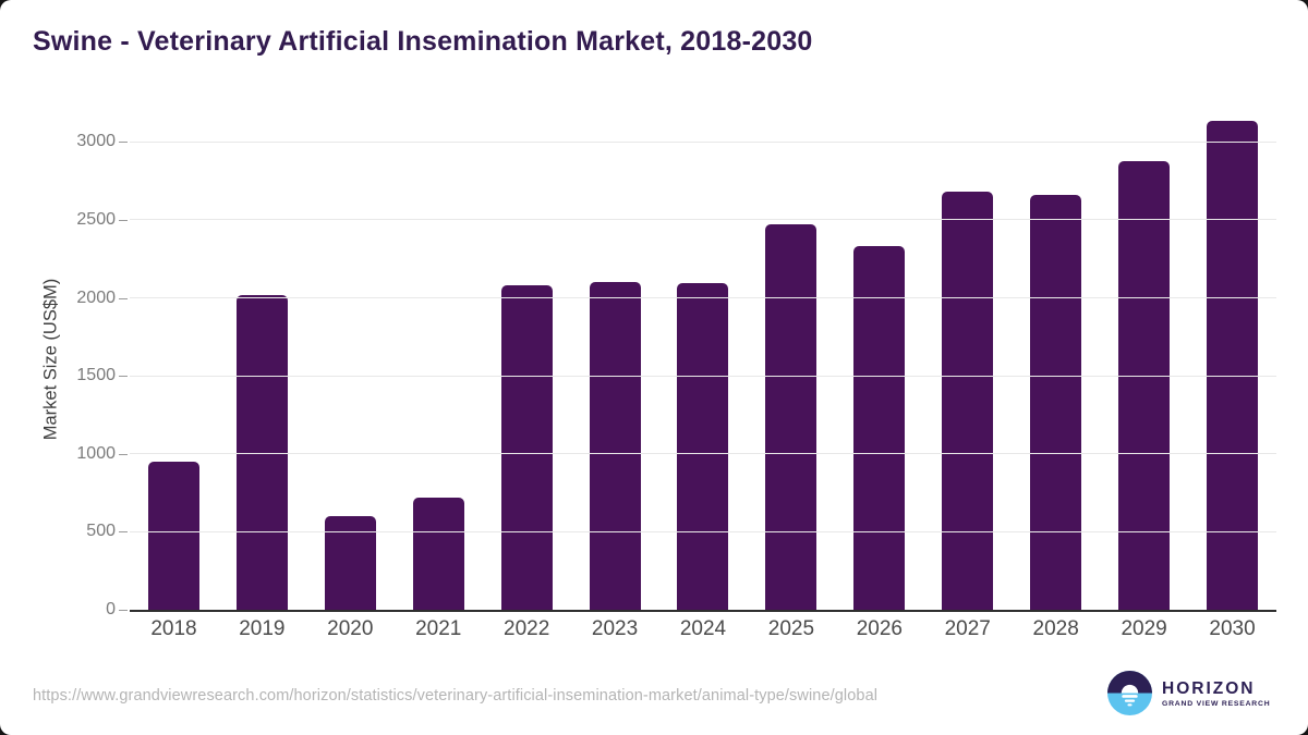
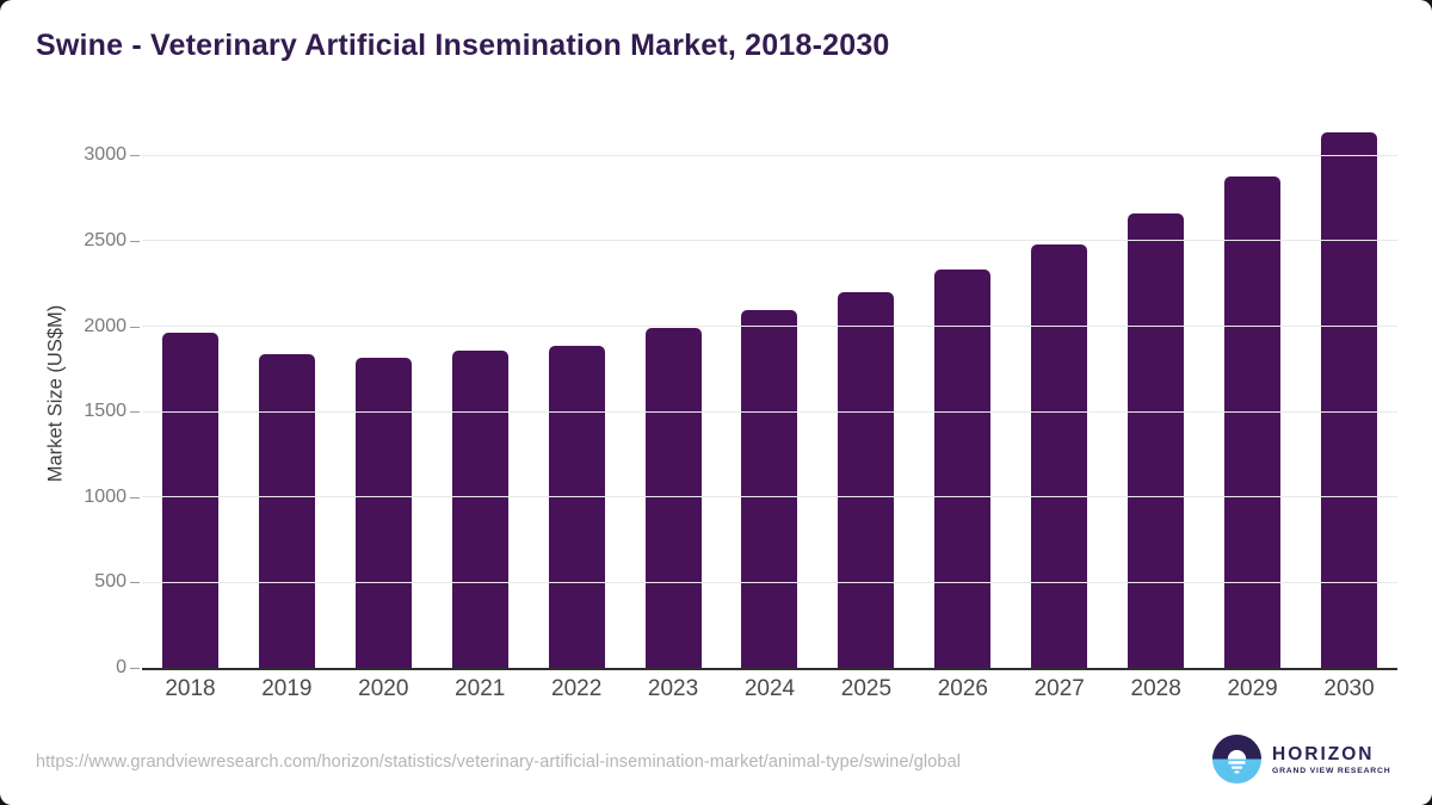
2018: 950 -> 1960
2019: 2020 -> 1830
2020: 600 -> 1820
2021: 720 -> 1850
2022: 2080 -> 1890
2023: 2100 -> 1990
2025: 2470 -> 2200
2027: 2680 -> 2480
